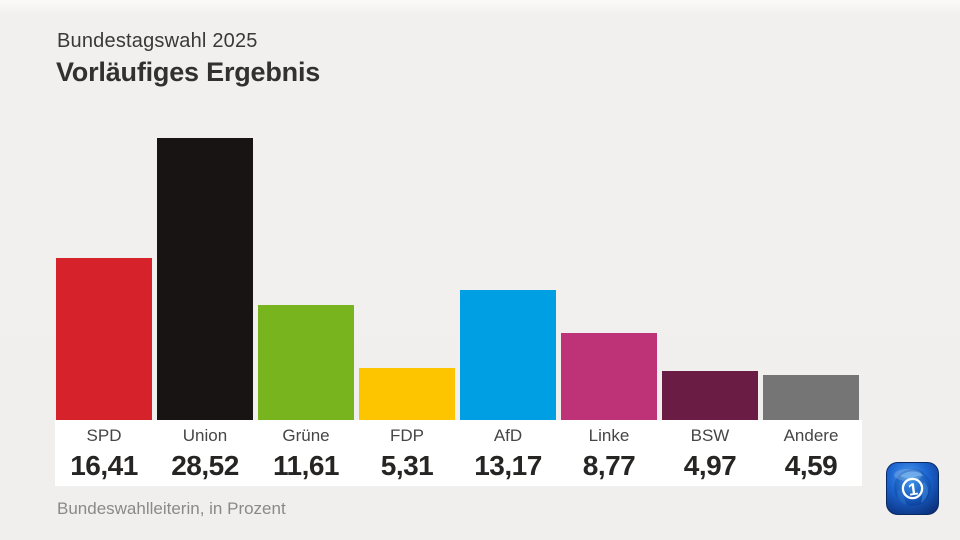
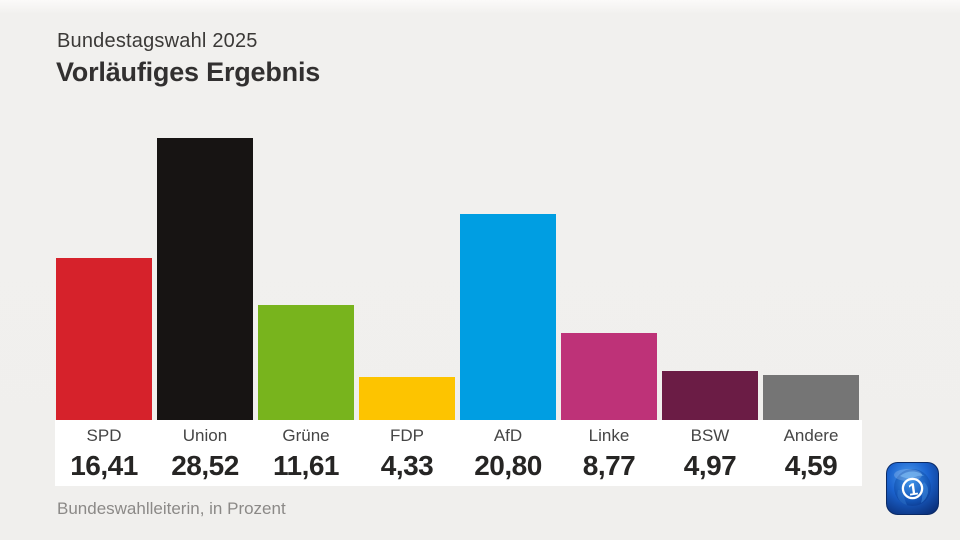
FDP: 5,31 -> 4,33
AfD: 13,17 -> 20,80
